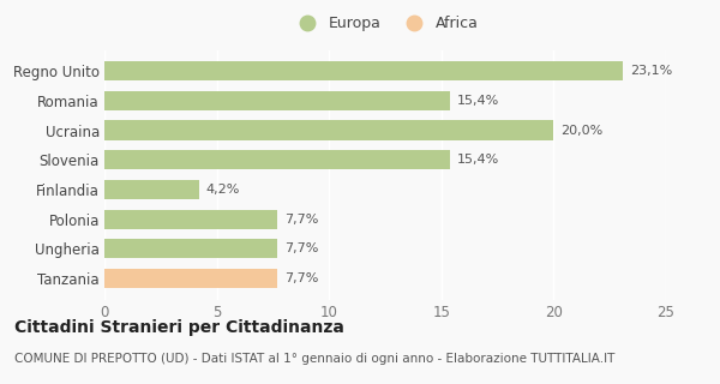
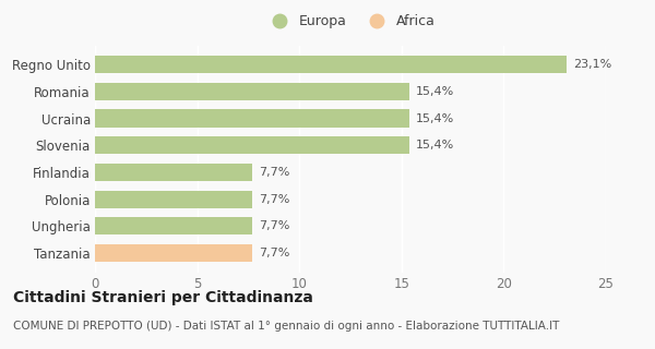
Ucraina: 20,0% -> 15,4%
Finlandia: 4,2% -> 7,7%
